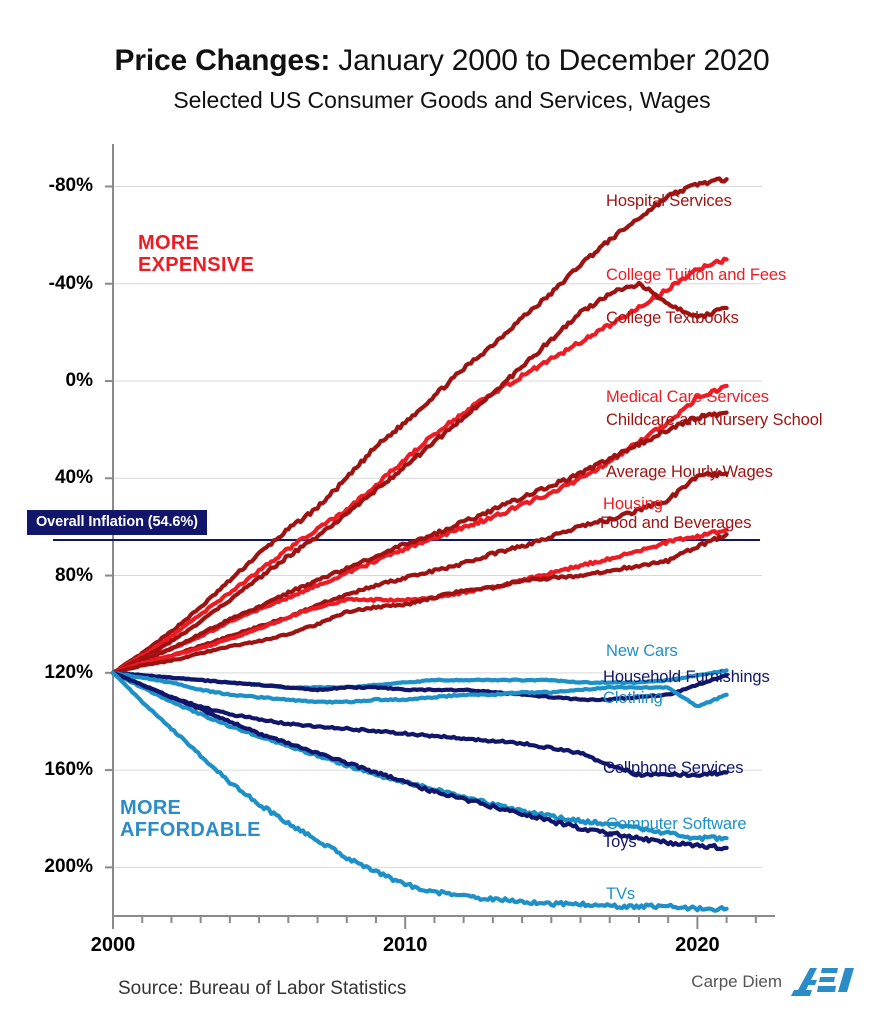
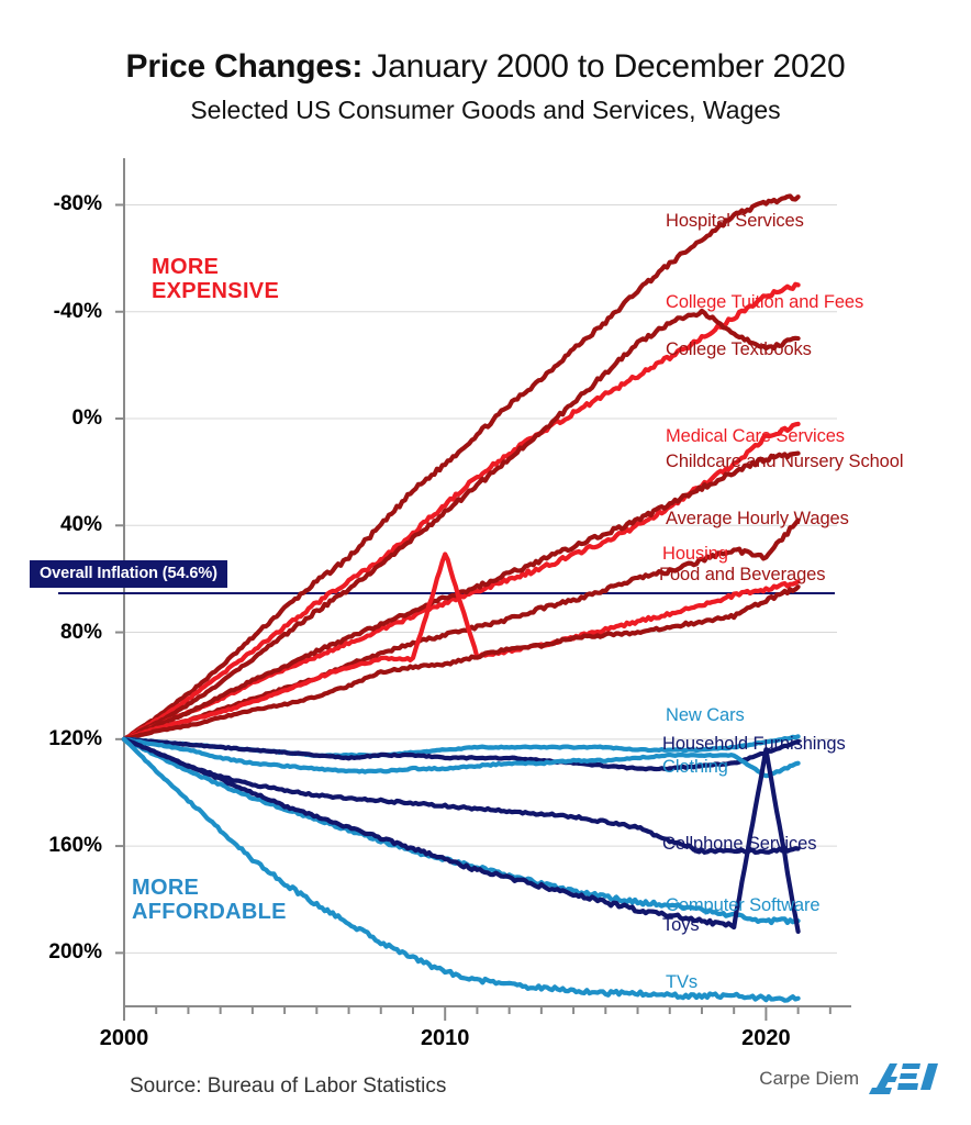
Housing/2010: 30% -> 70%
Average Hourly Wages/2020: 81% -> 68%
Toys/2020: -71% -> -4%
